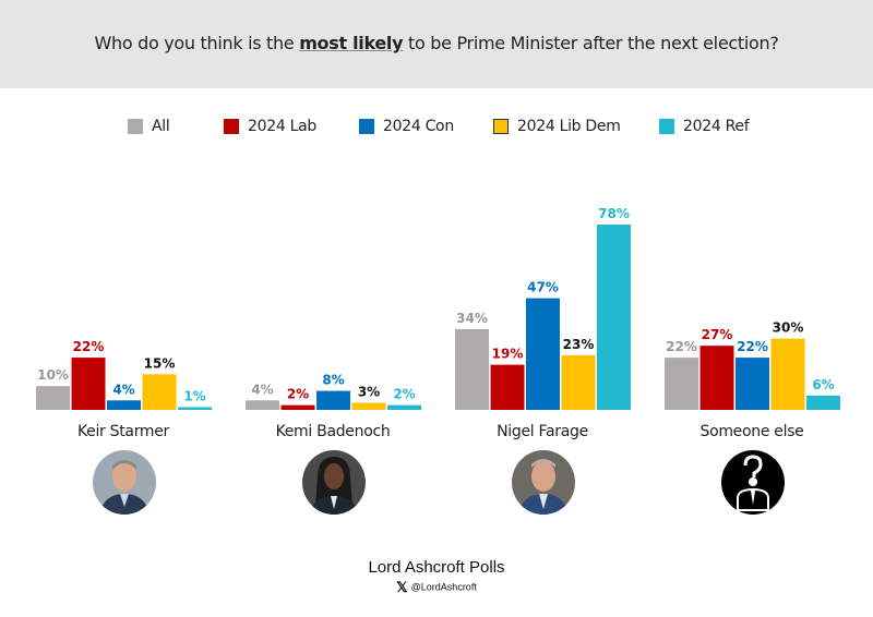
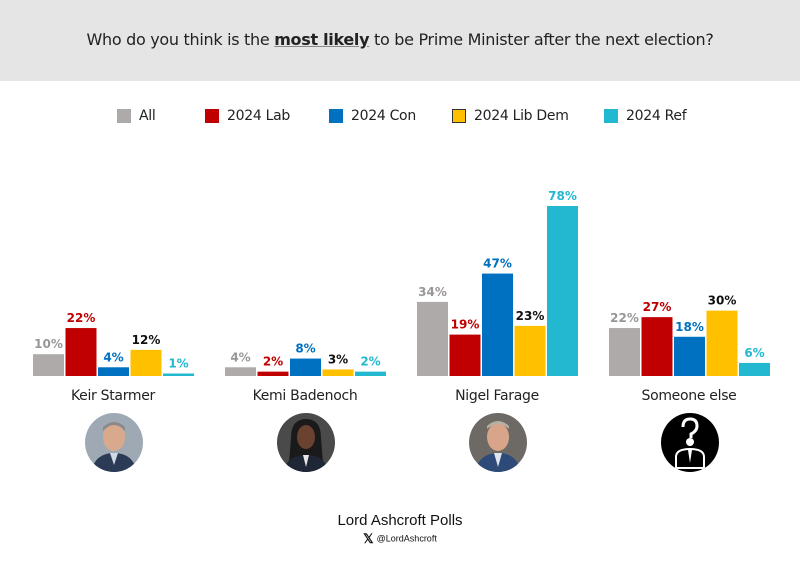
2024 Lib Dem/Keir Starmer: 15% -> 12%
2024 Con/Someone else: 22% -> 18%
